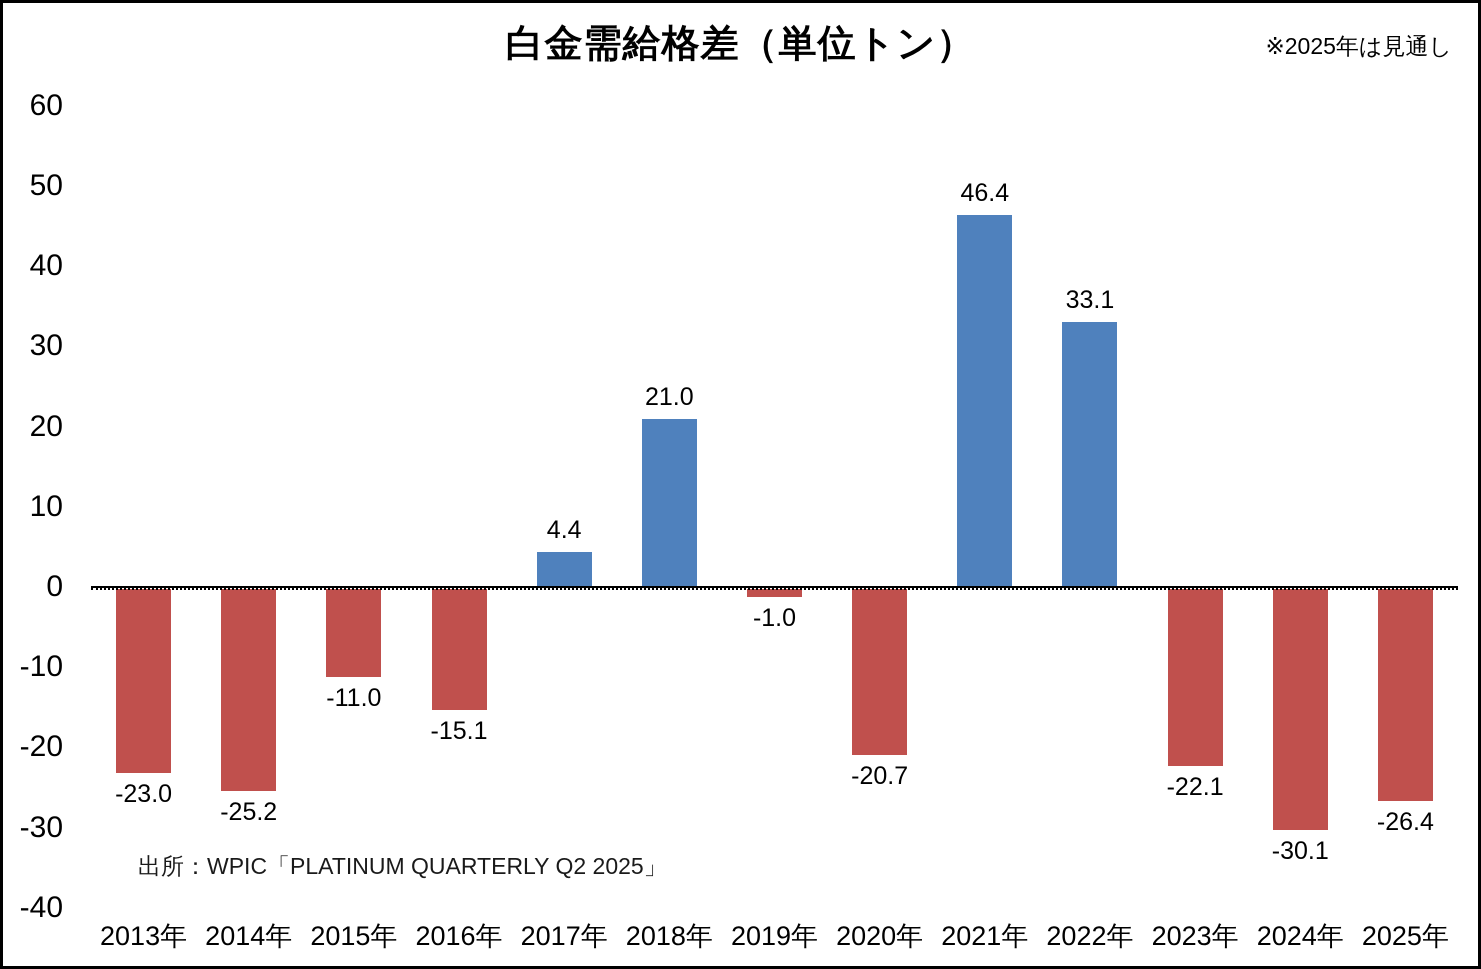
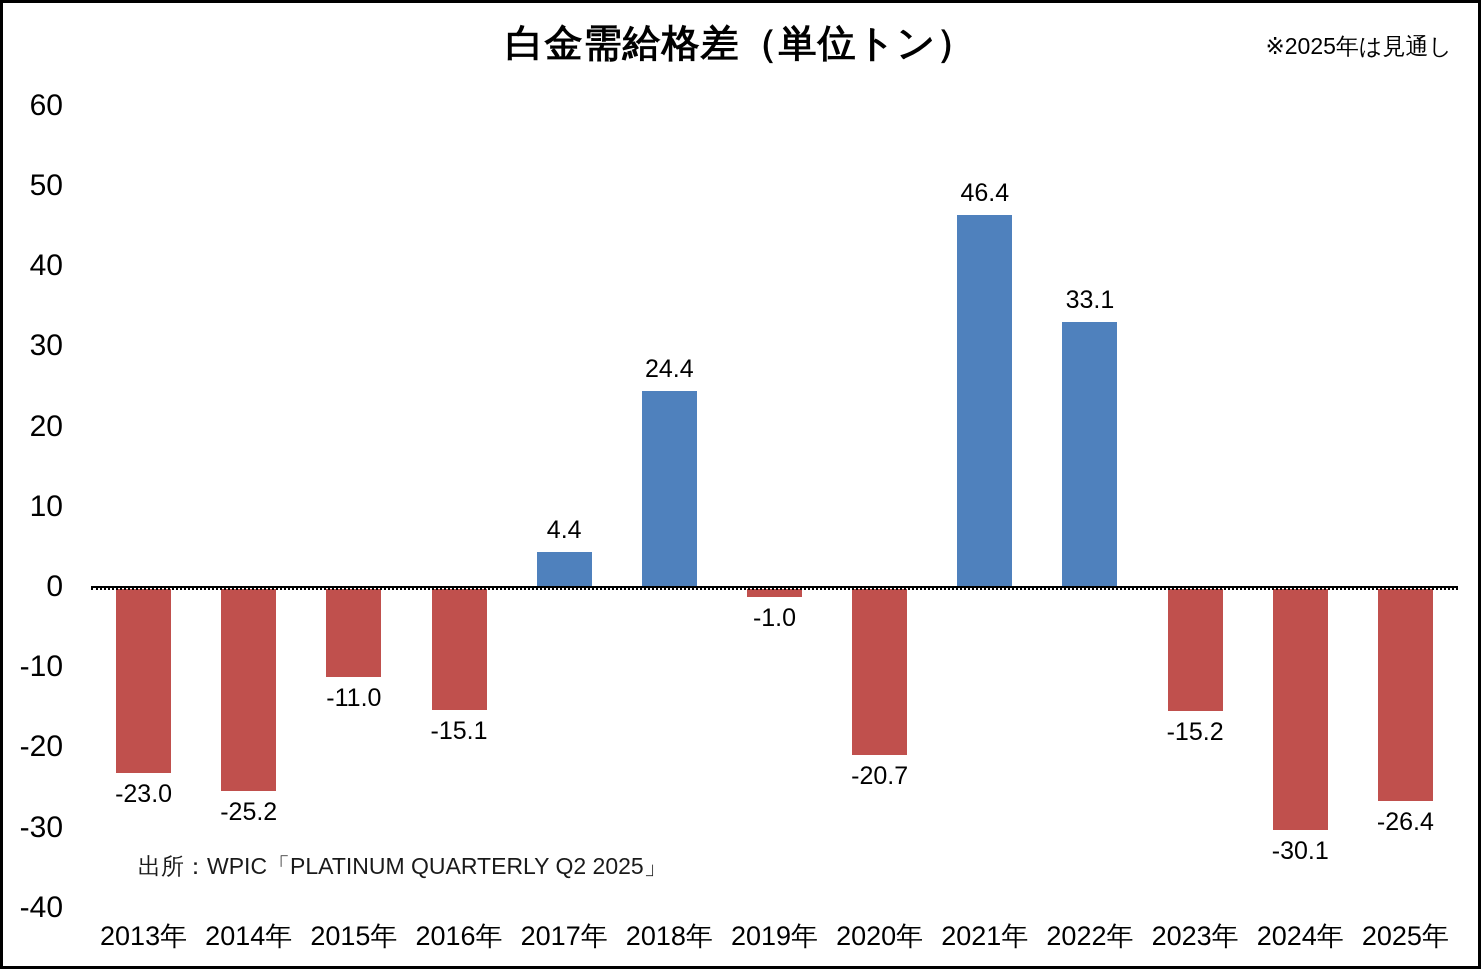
2018年: 21.0 -> 24.4
2023年: -22.1 -> -15.2
